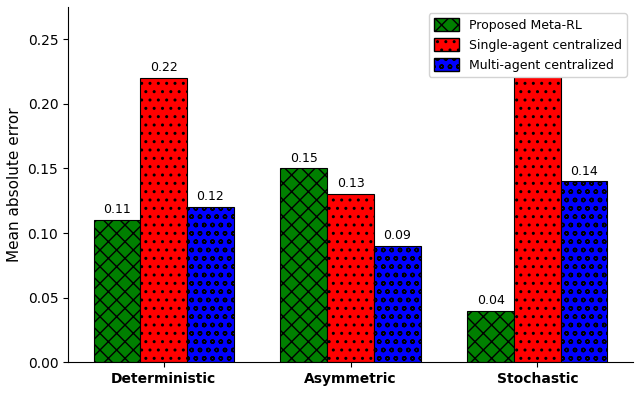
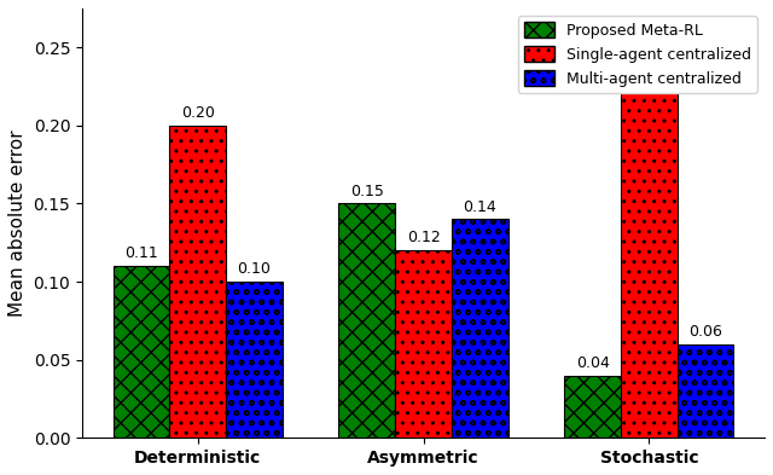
Single-agent centralized/Deterministic: 0.22 -> 0.20
Multi-agent centralized/Deterministic: 0.12 -> 0.10
Single-agent centralized/Asymmetric: 0.13 -> 0.12
Multi-agent centralized/Asymmetric: 0.09 -> 0.14
Multi-agent centralized/Stochastic: 0.14 -> 0.06
